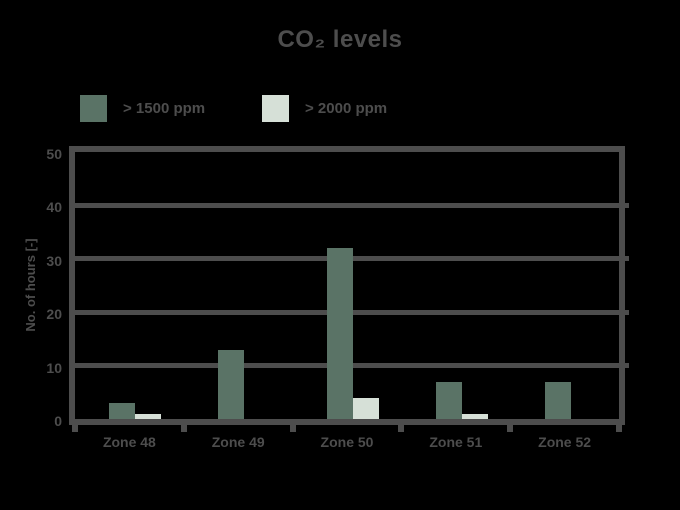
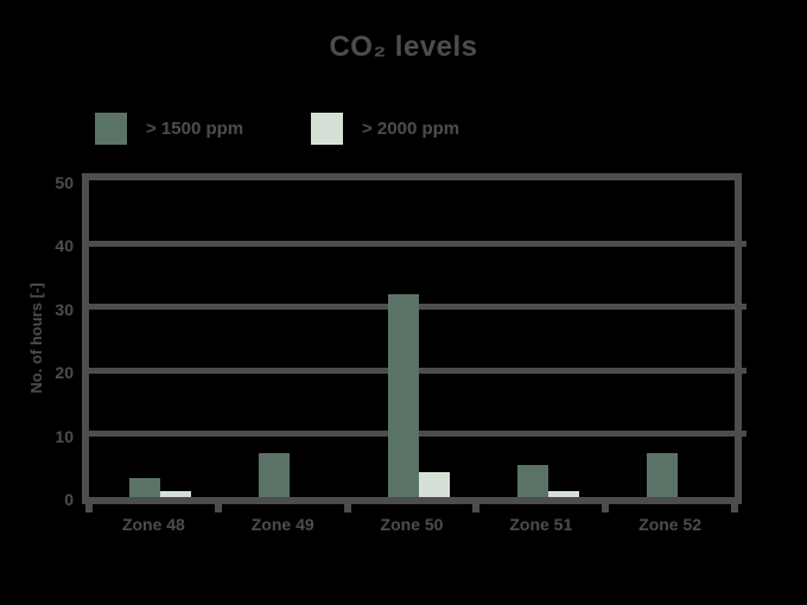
> 1500 ppm/Zone 49: 13 -> 7
> 1500 ppm/Zone 51: 7 -> 5
